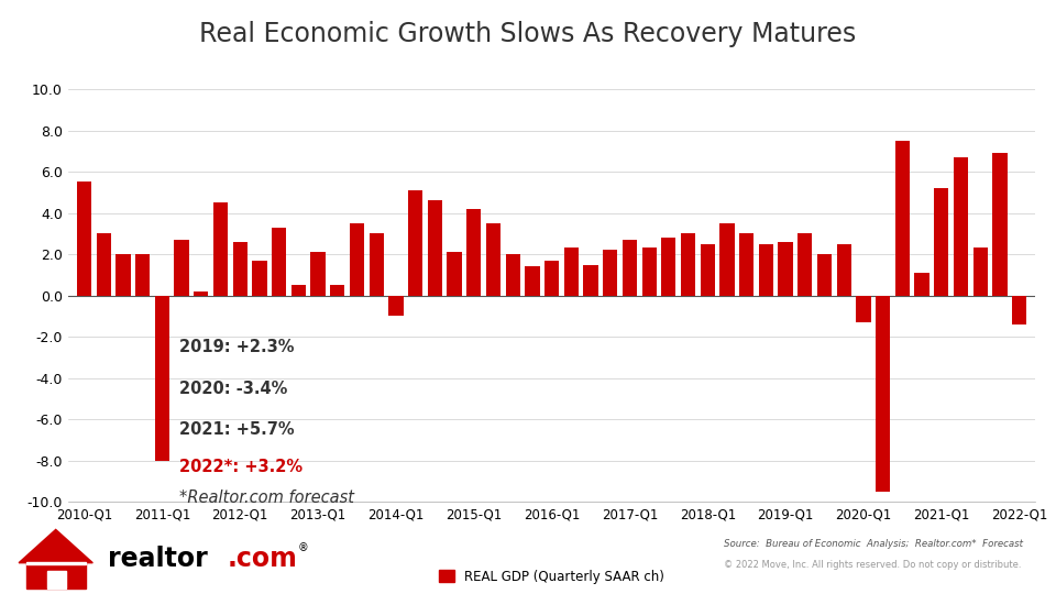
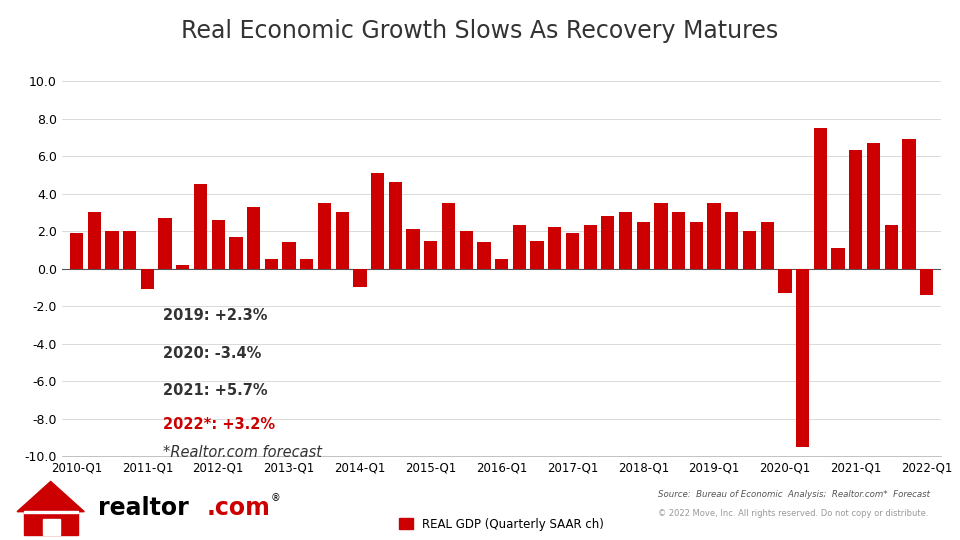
2010-Q1: 5.5 -> 1.9
2011-Q1: -8.0 -> -1.1
2013-Q1: 2.1 -> 1.4
2015-Q1: 4.2 -> 1.5
2016-Q1: 1.7 -> 0.5
2017-Q1: 2.7 -> 1.9
2019-Q1: 2.6 -> 3.5
2021-Q1: 5.2 -> 6.3
